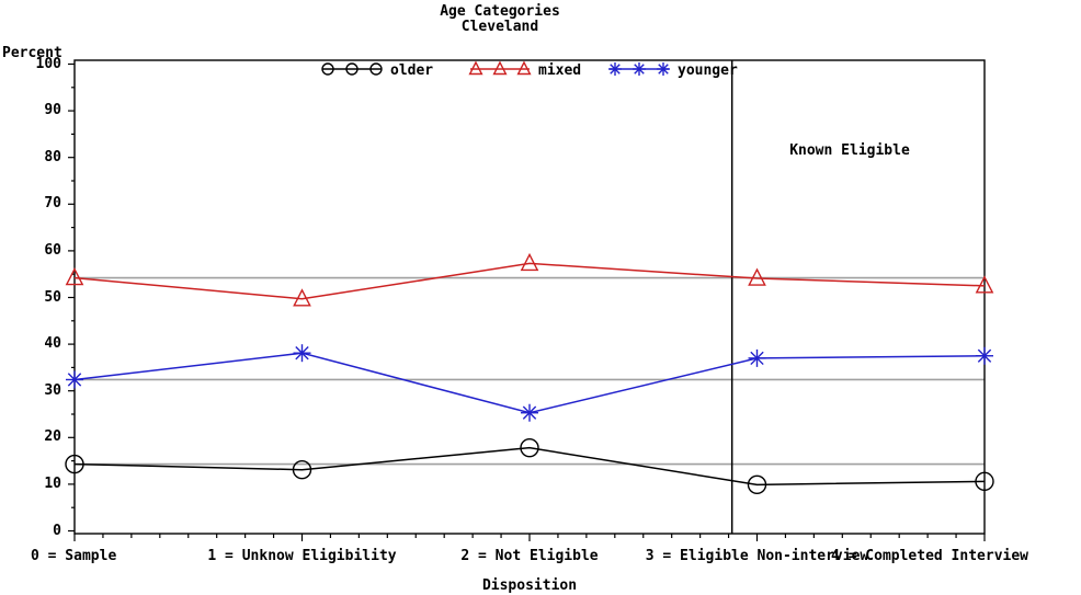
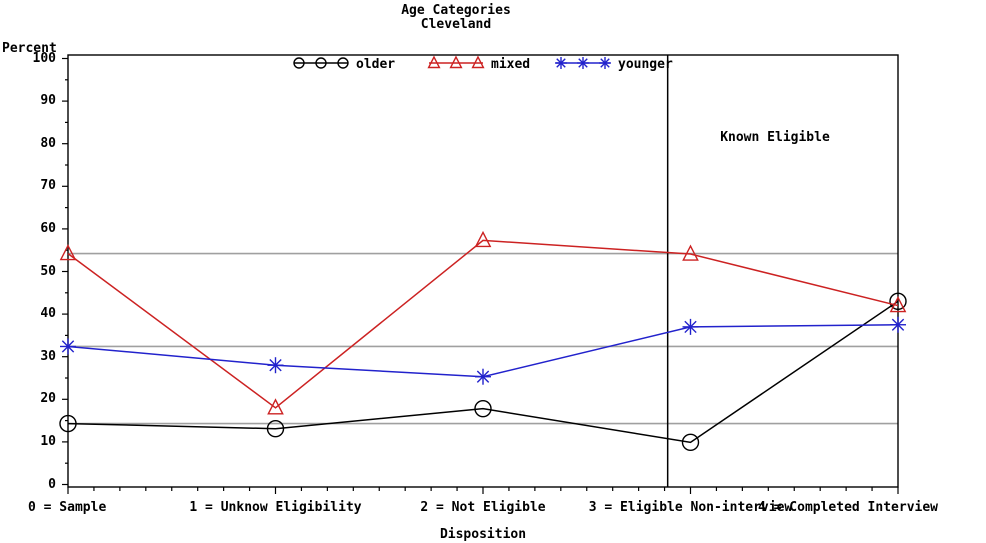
mixed/1 = Unknow Eligibility: 50 -> 18
younger/1 = Unknow Eligibility: 38 -> 28
older/4 = Completed Interview: 11 -> 43
mixed/4 = Completed Interview: 52 -> 42
